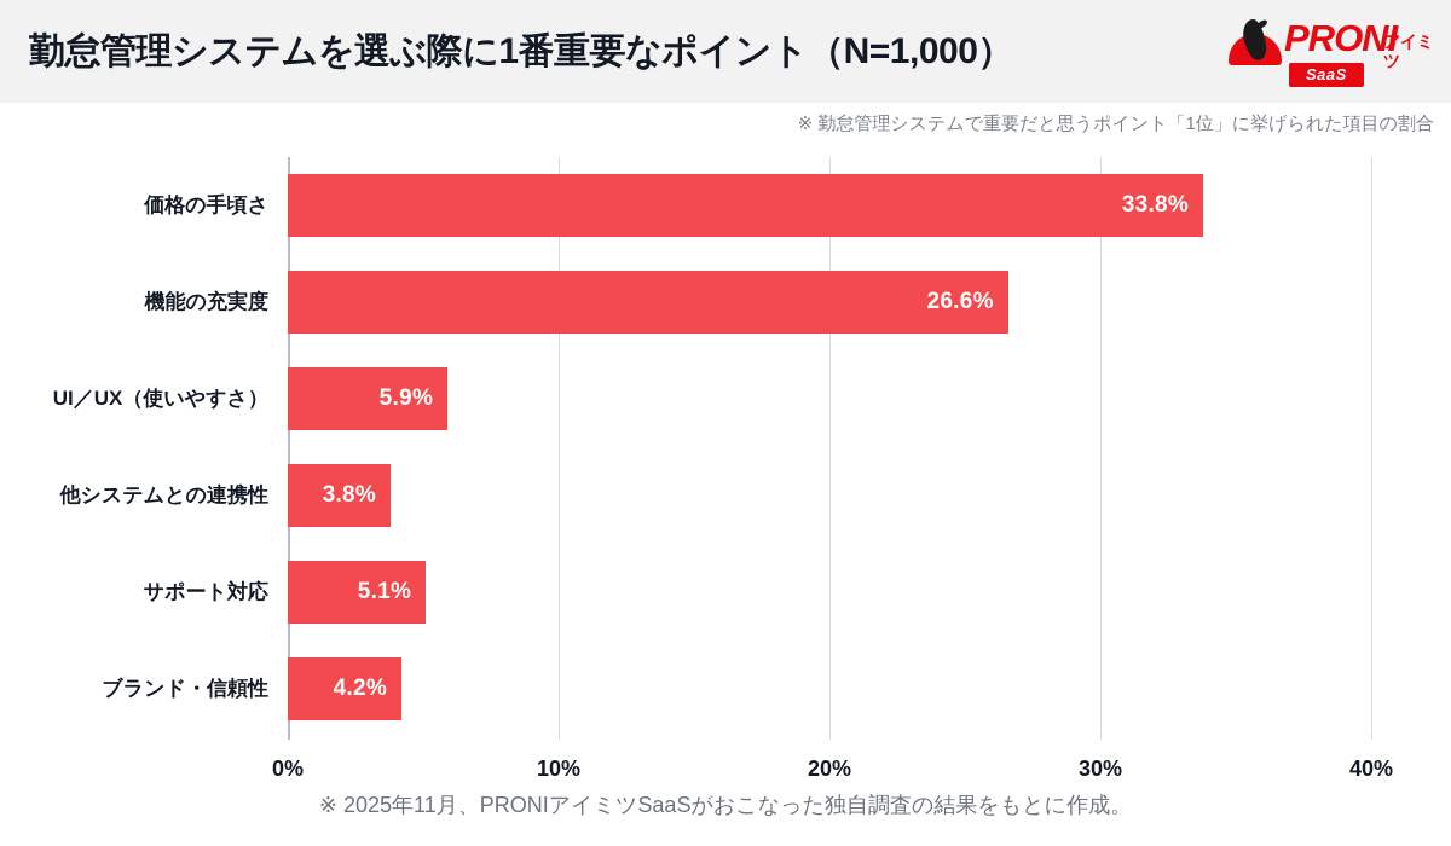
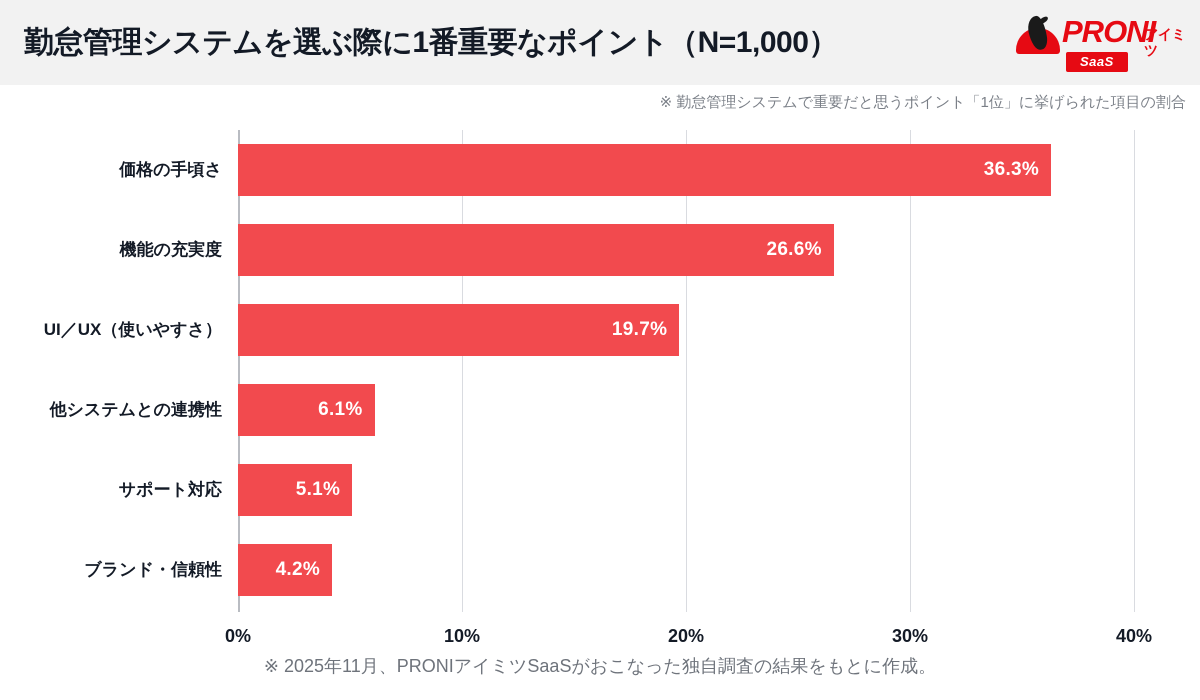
価格の手頃さ: 33.8% -> 36.3%
UI／UX（使いやすさ）: 5.9% -> 19.7%
他システムとの連携性: 3.8% -> 6.1%
